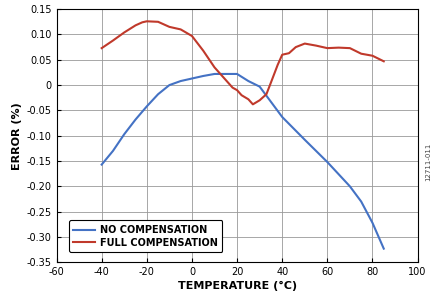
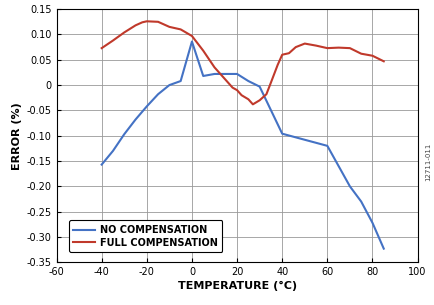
NO COMPENSATION/0: 0.013 -> 0.086
NO COMPENSATION/40: -0.063 -> -0.096
NO COMPENSATION/60: -0.152 -> -0.120
